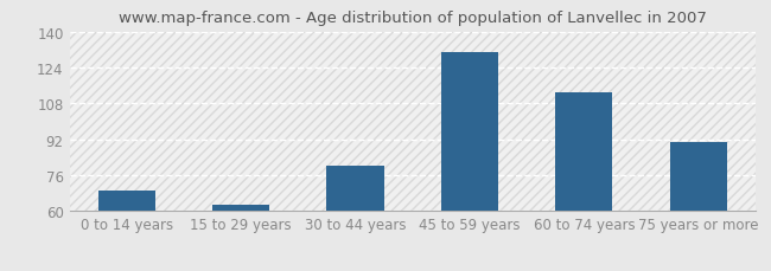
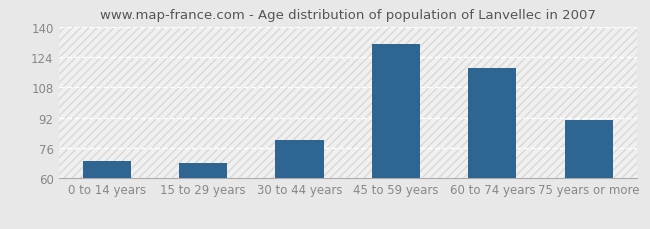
15 to 29 years: 63 -> 68
60 to 74 years: 113 -> 118
